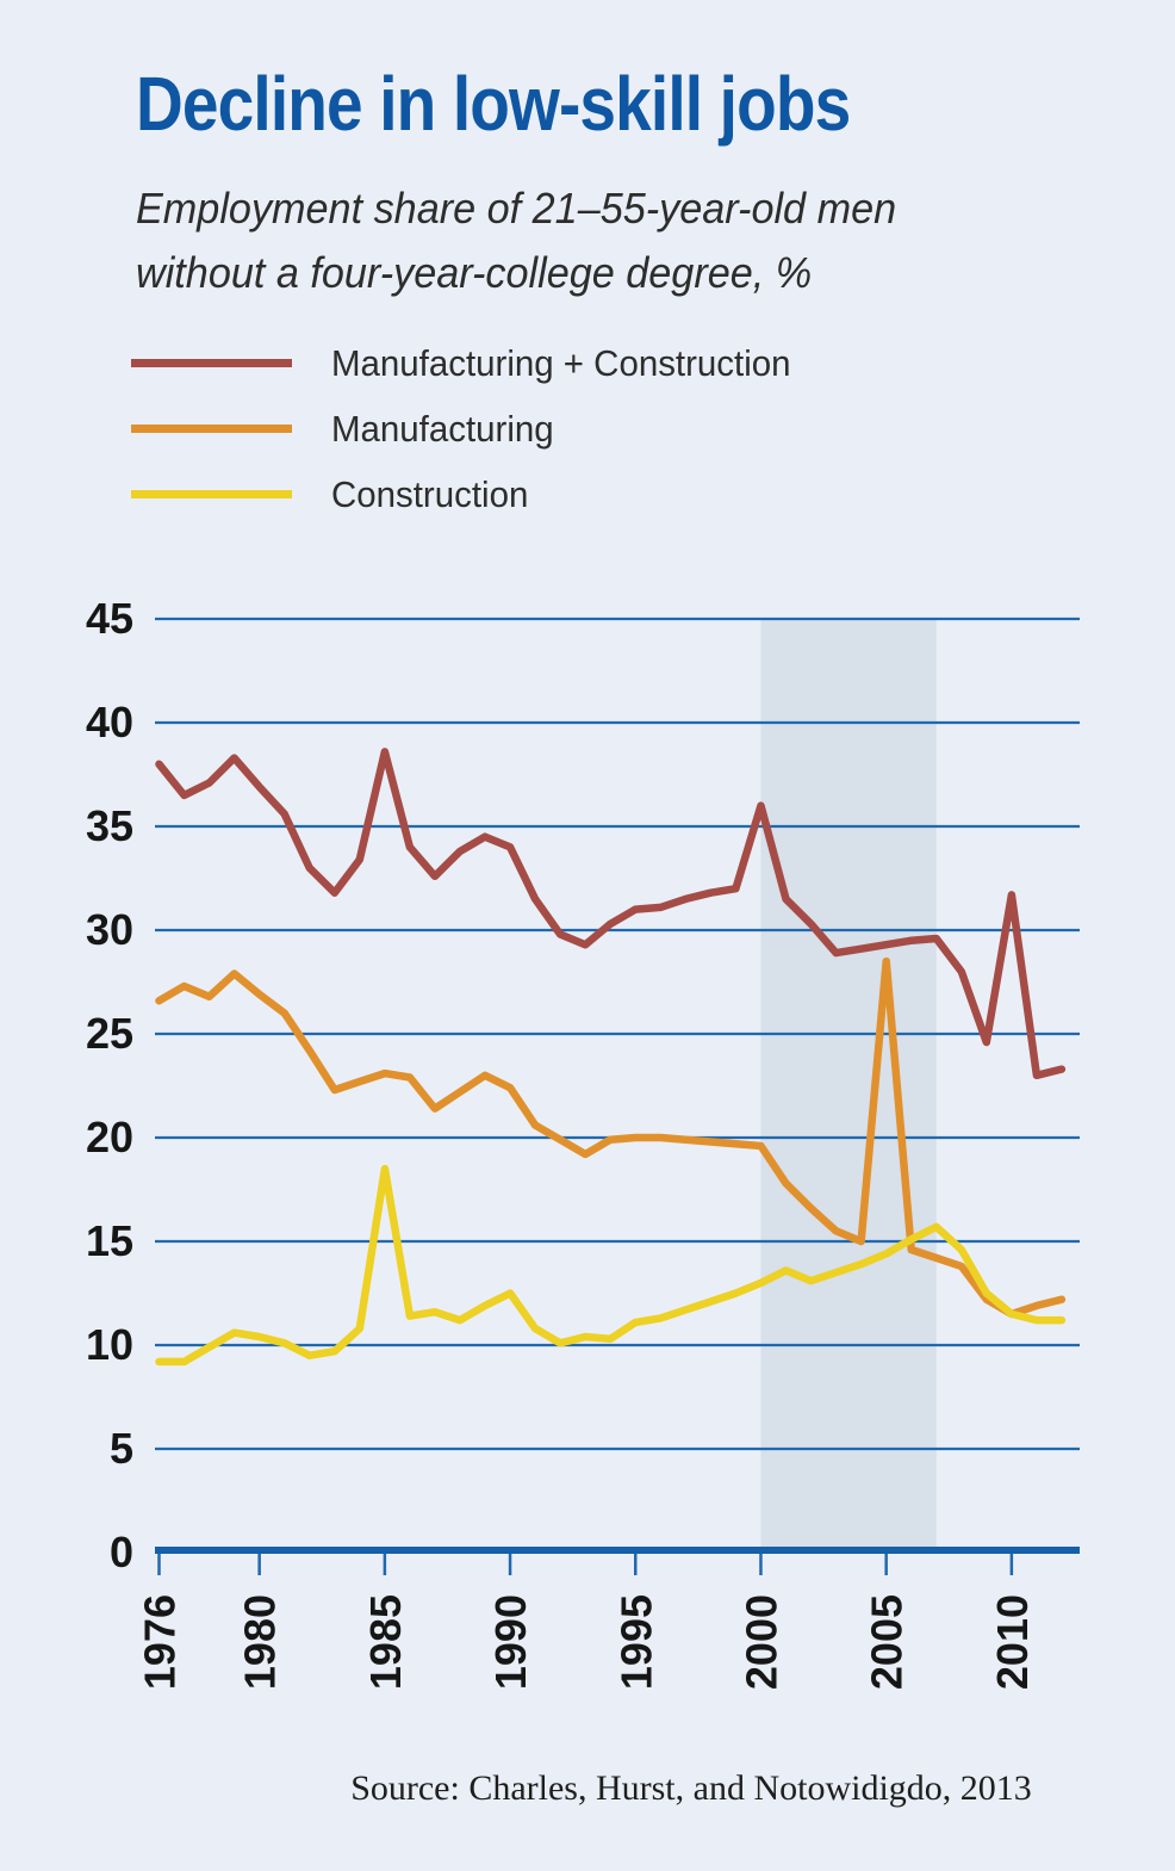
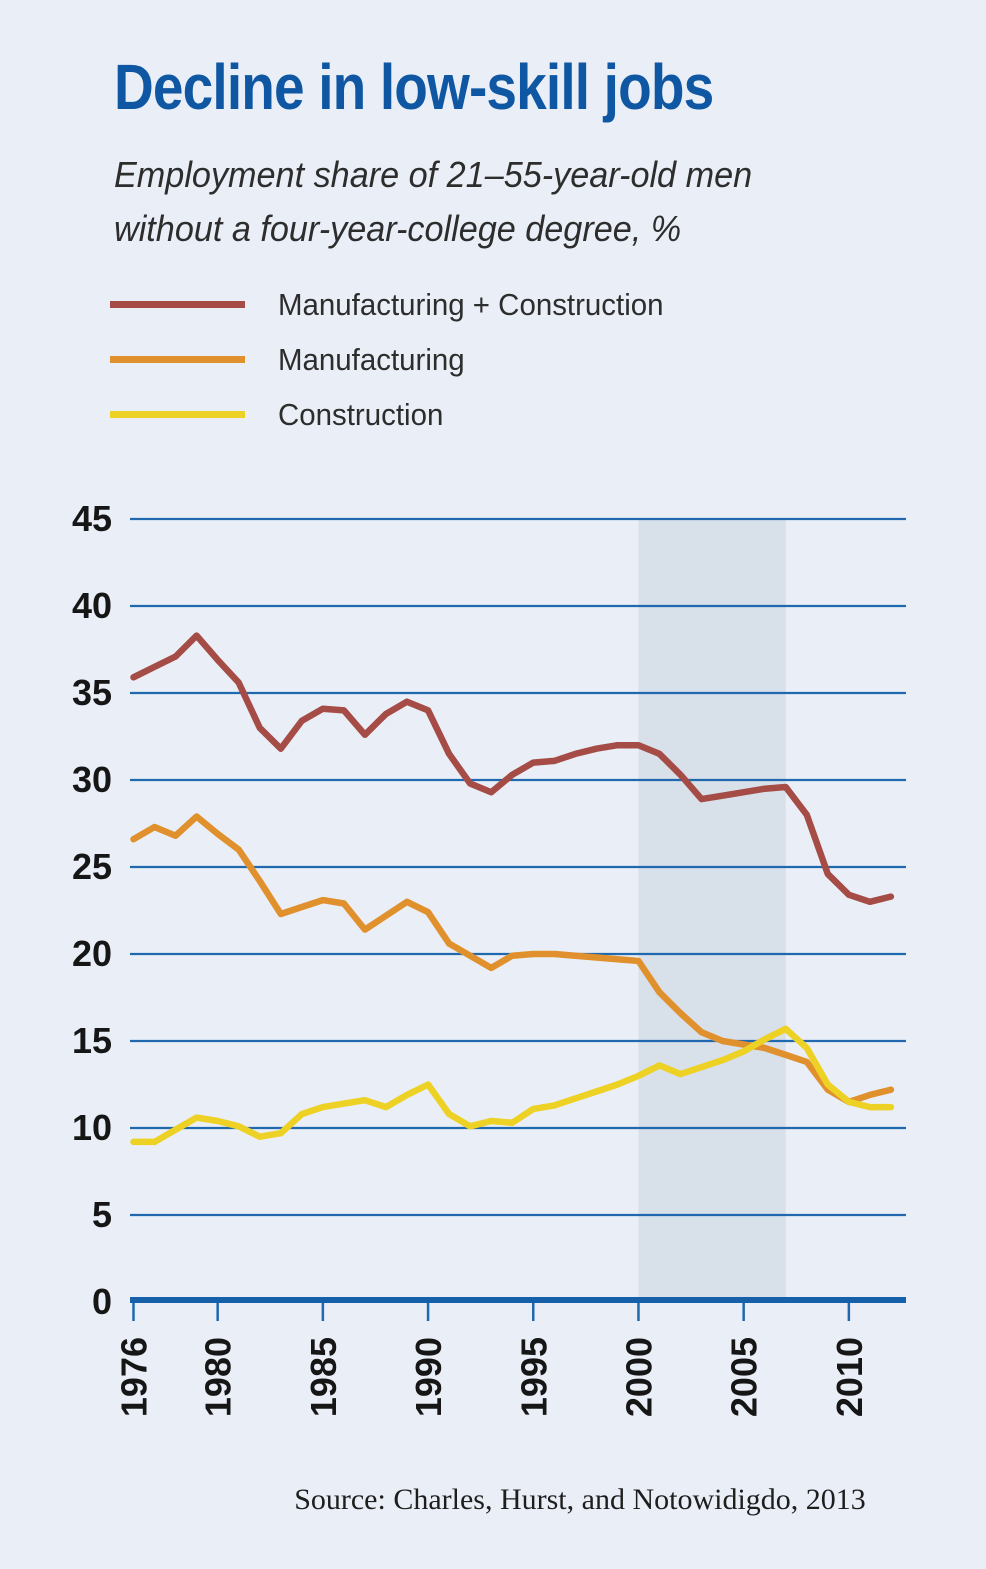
Manufacturing + Construction/1976: 38.0 -> 35.9
Manufacturing + Construction/1985: 38.6 -> 34.1
Construction/1985: 18.5 -> 11.2
Manufacturing + Construction/2000: 36.0 -> 32.0
Manufacturing/2005: 28.5 -> 14.8
Manufacturing + Construction/2010: 31.7 -> 23.4
